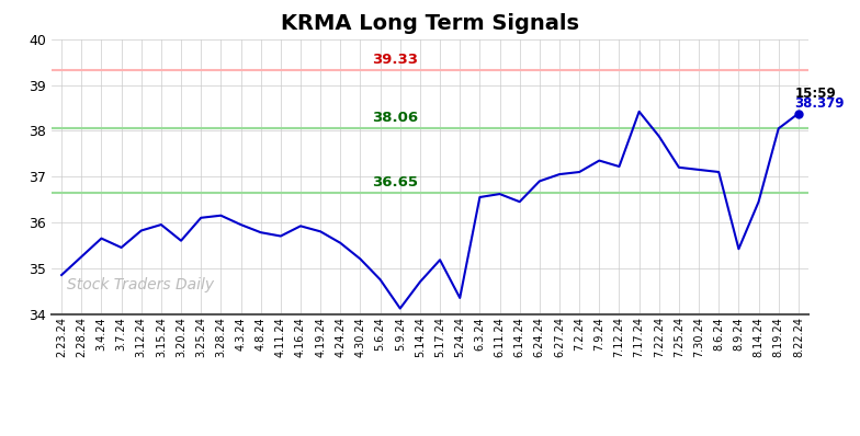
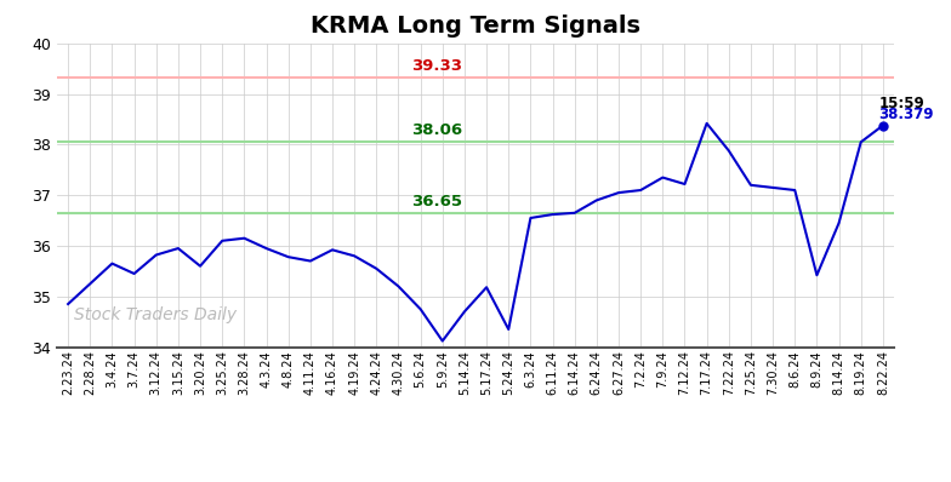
6.14.24: 36.45 -> 36.65
